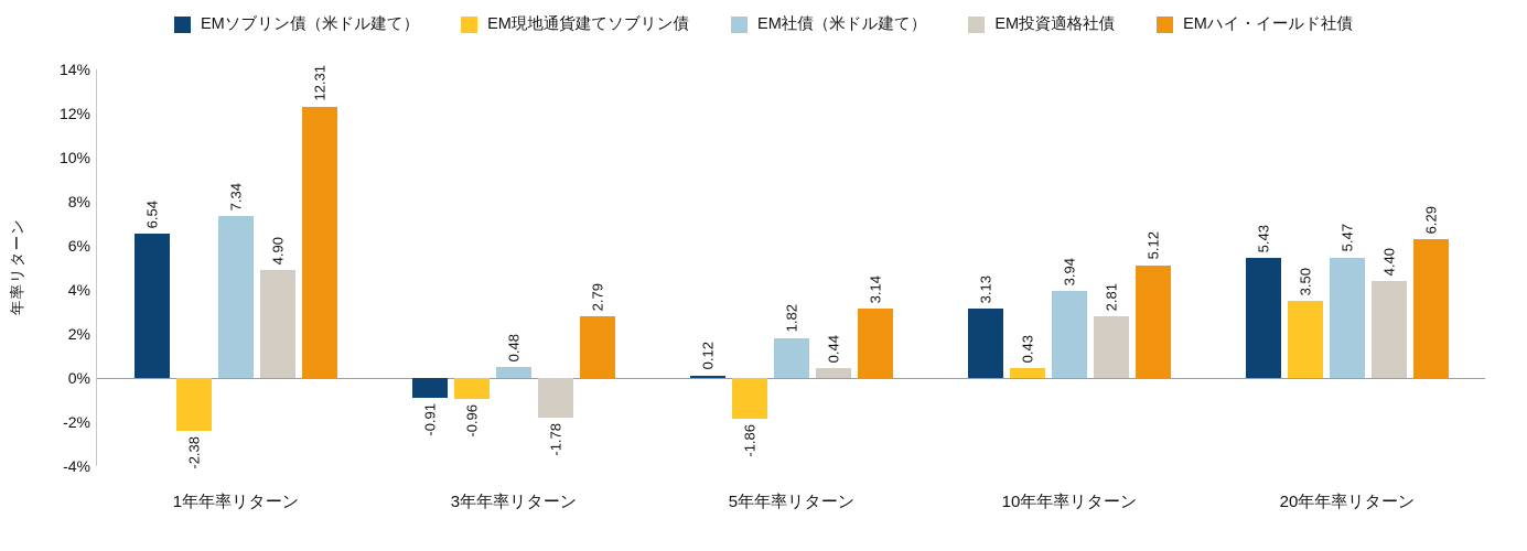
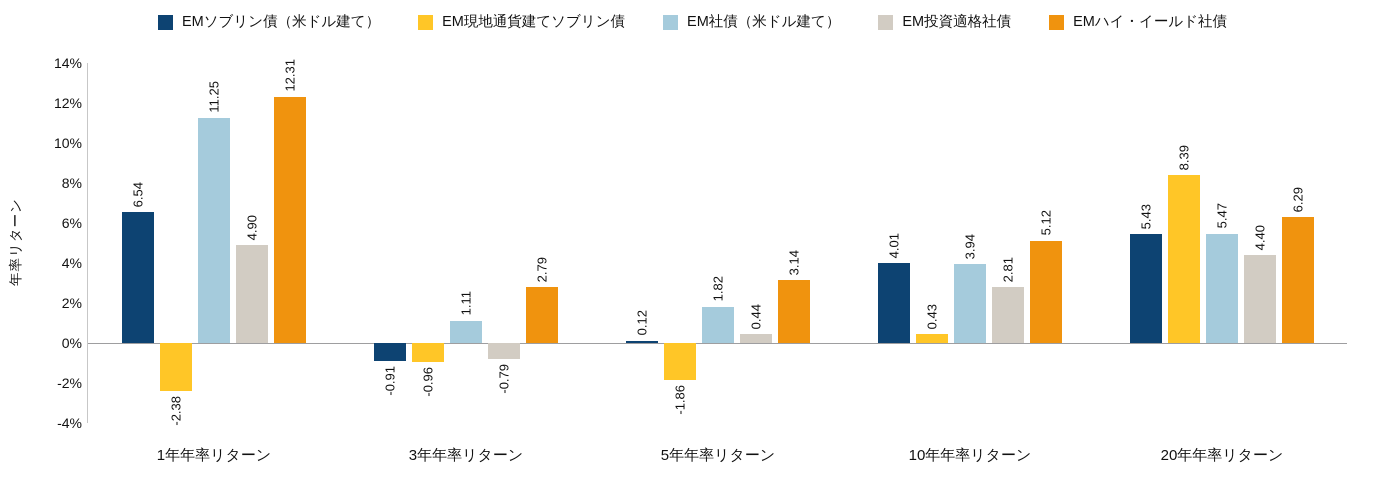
EM社債（米ドル建て）/1年年率リターン: 7.34 -> 11.25
EM社債（米ドル建て）/3年年率リターン: 0.48 -> 1.11
EM投資適格社債/3年年率リターン: -1.78 -> -0.79
EMソブリン債（米ドル建て）/10年年率リターン: 3.13 -> 4.01
EM現地通貨建てソブリン債/20年年率リターン: 3.50 -> 8.39
